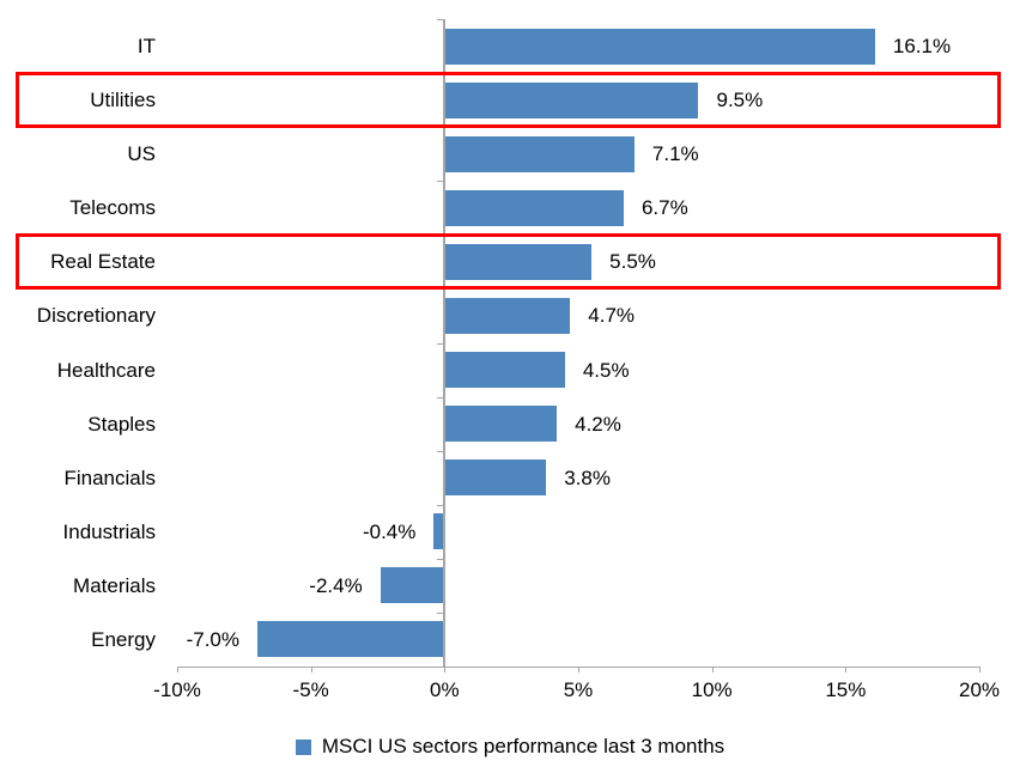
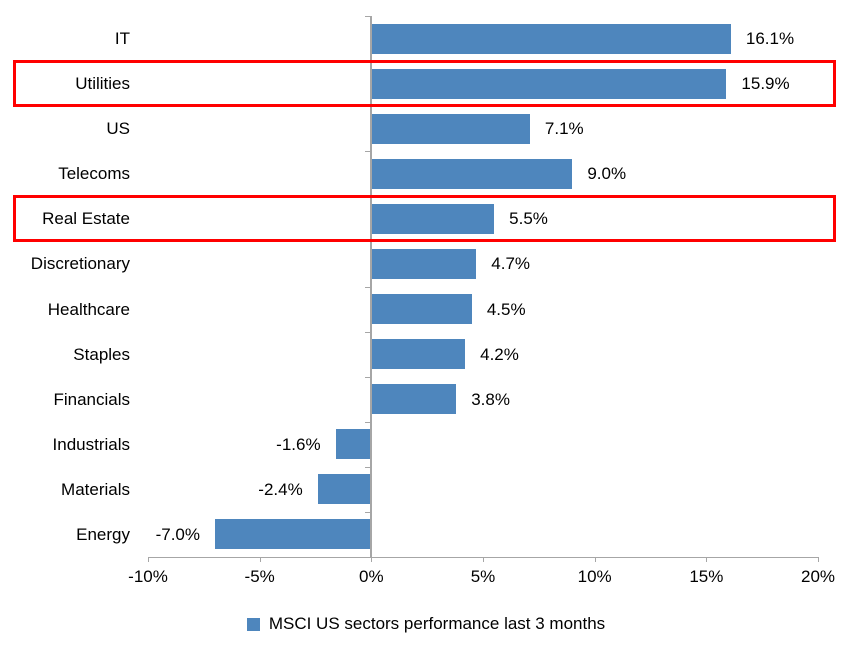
Utilities: 9.5% -> 15.9%
Telecoms: 6.7% -> 9.0%
Industrials: -0.4% -> -1.6%
